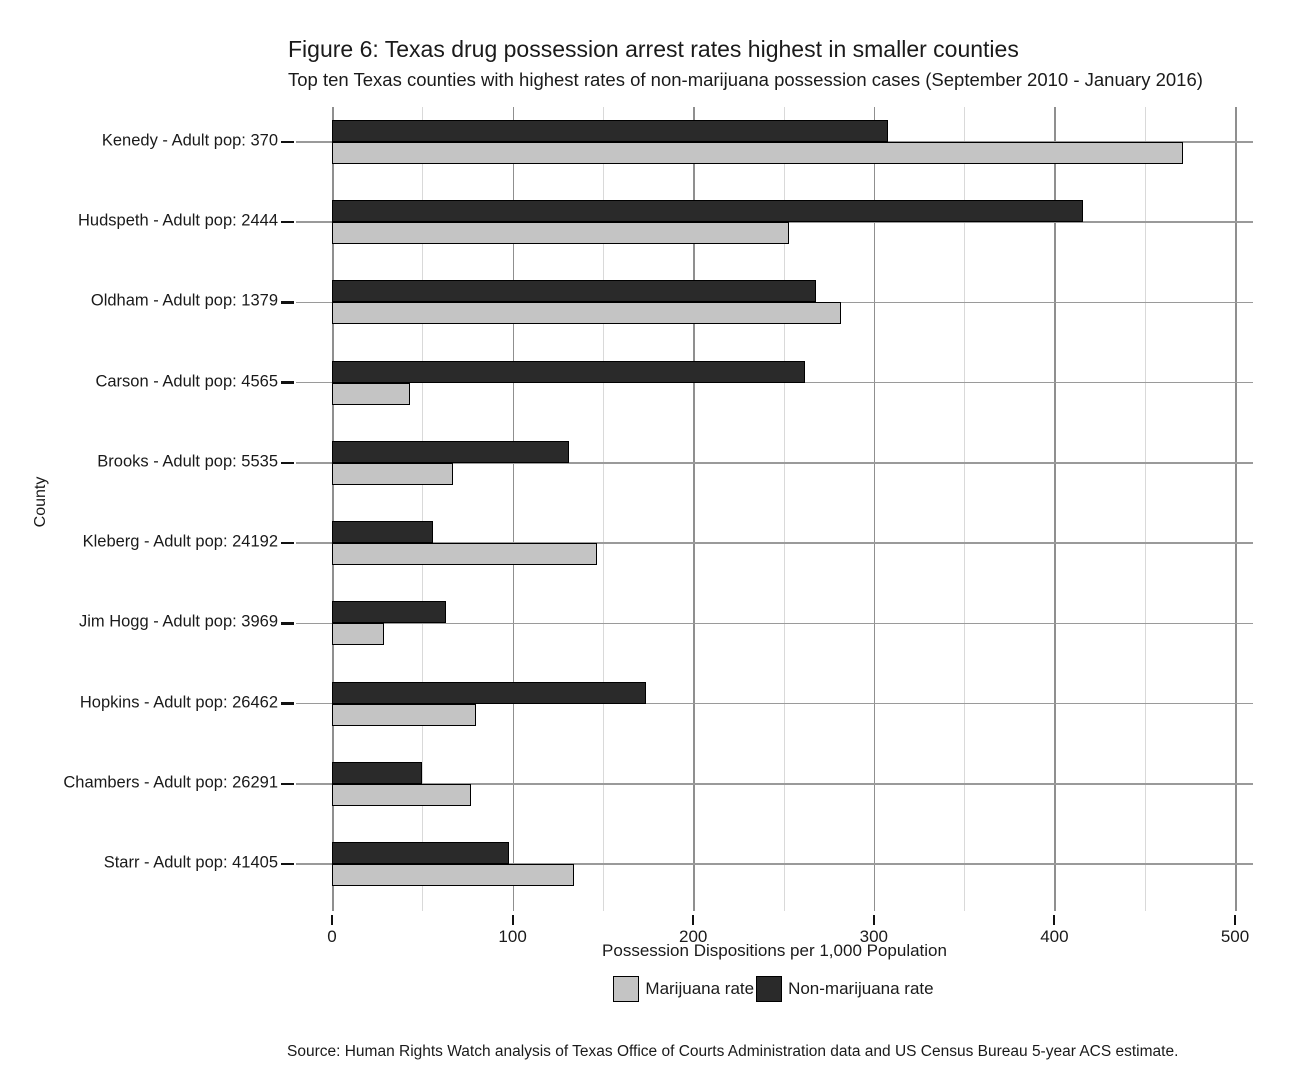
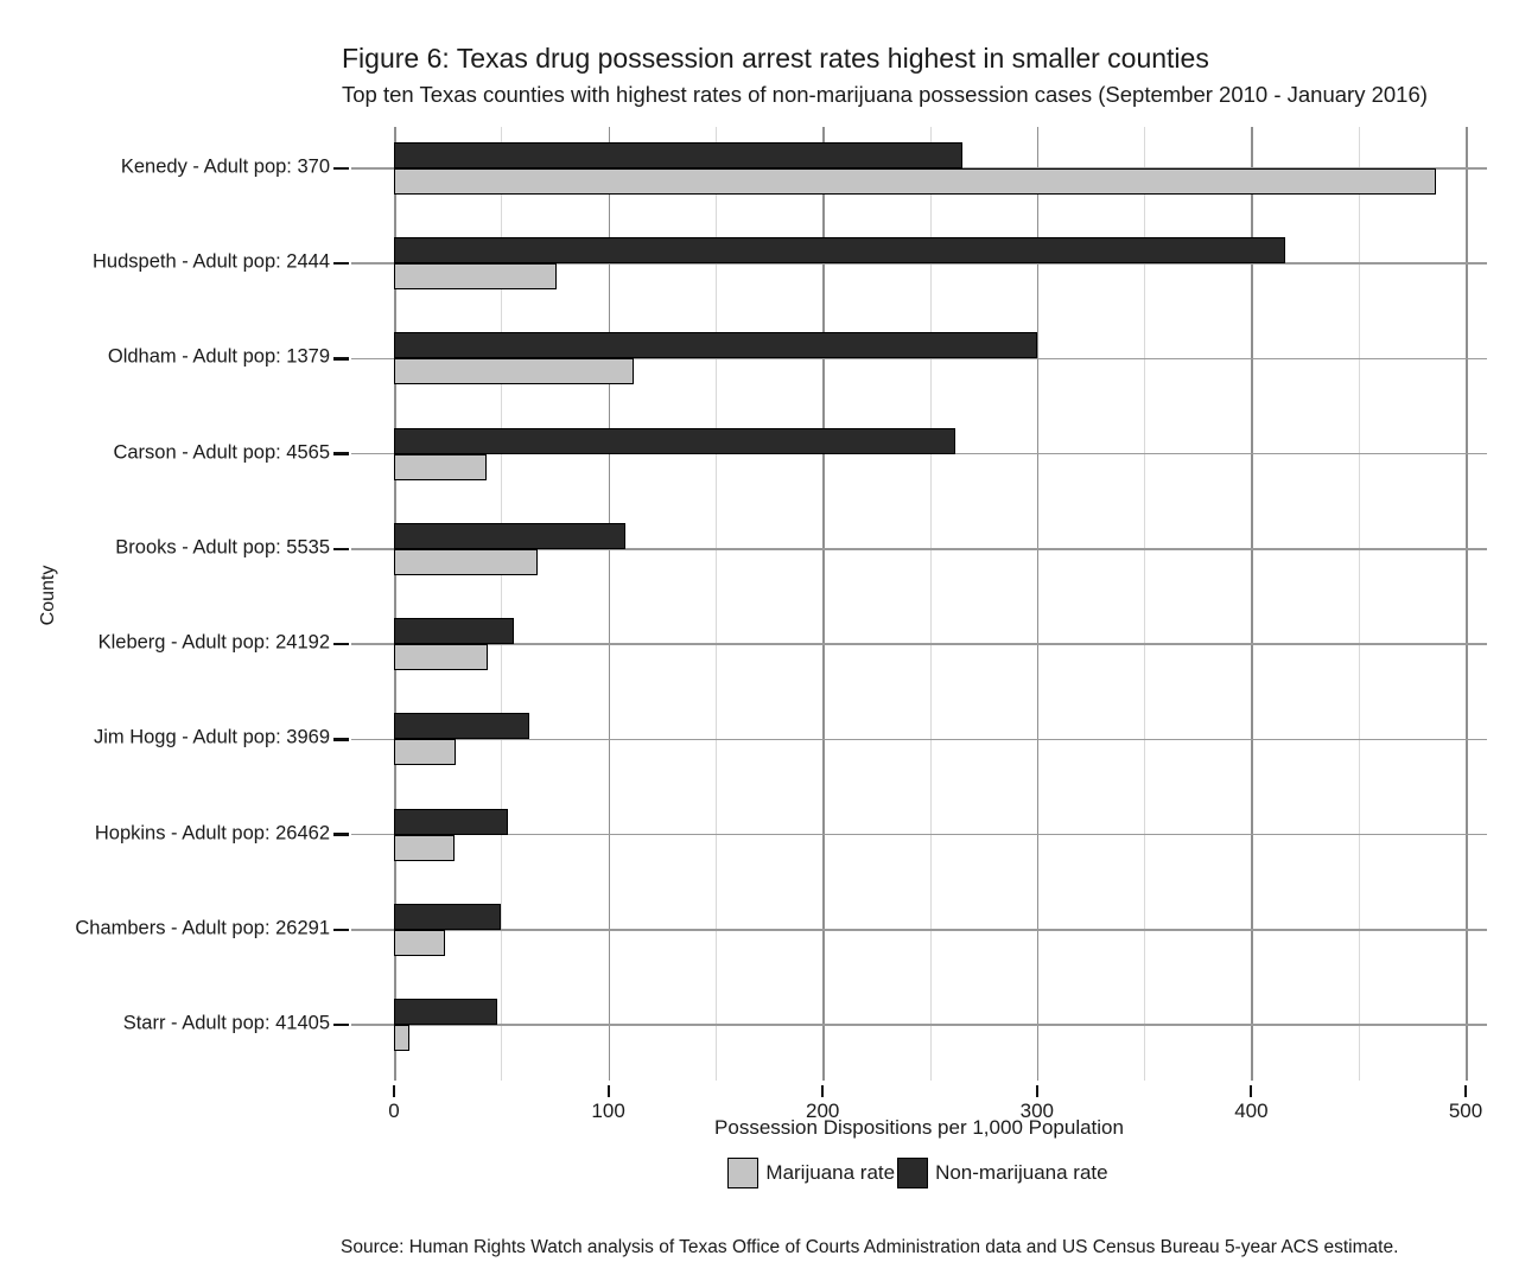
Marijuana rate/Kenedy - Adult pop: 370: 471 -> 486
Non-marijuana rate/Kenedy - Adult pop: 370: 308 -> 265
Marijuana rate/Hudspeth - Adult pop: 2444: 253 -> 76
Marijuana rate/Oldham - Adult pop: 1379: 282 -> 112
Non-marijuana rate/Oldham - Adult pop: 1379: 268 -> 300
Non-marijuana rate/Brooks - Adult pop: 5535: 131 -> 108
Marijuana rate/Kleberg - Adult pop: 24192: 147 -> 44
Marijuana rate/Hopkins - Adult pop: 26462: 80 -> 28
Non-marijuana rate/Hopkins - Adult pop: 26462: 174 -> 53
Marijuana rate/Chambers - Adult pop: 26291: 77 -> 24
Marijuana rate/Starr - Adult pop: 41405: 134 -> 7
Non-marijuana rate/Starr - Adult pop: 41405: 98 -> 48
